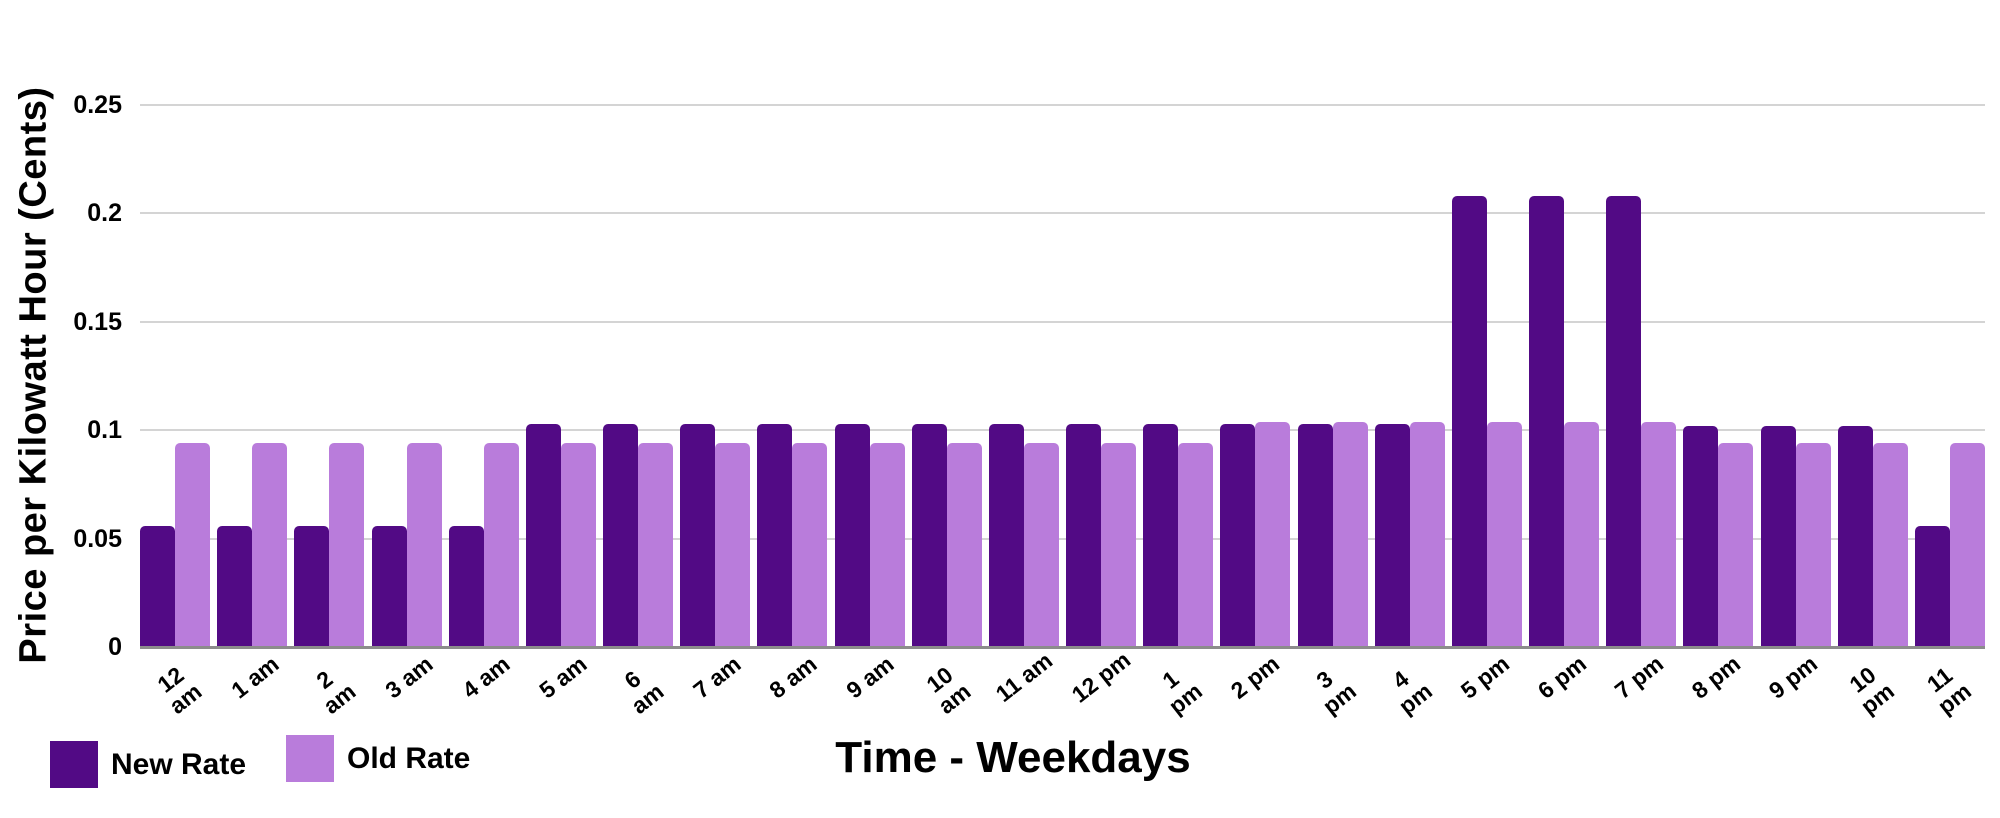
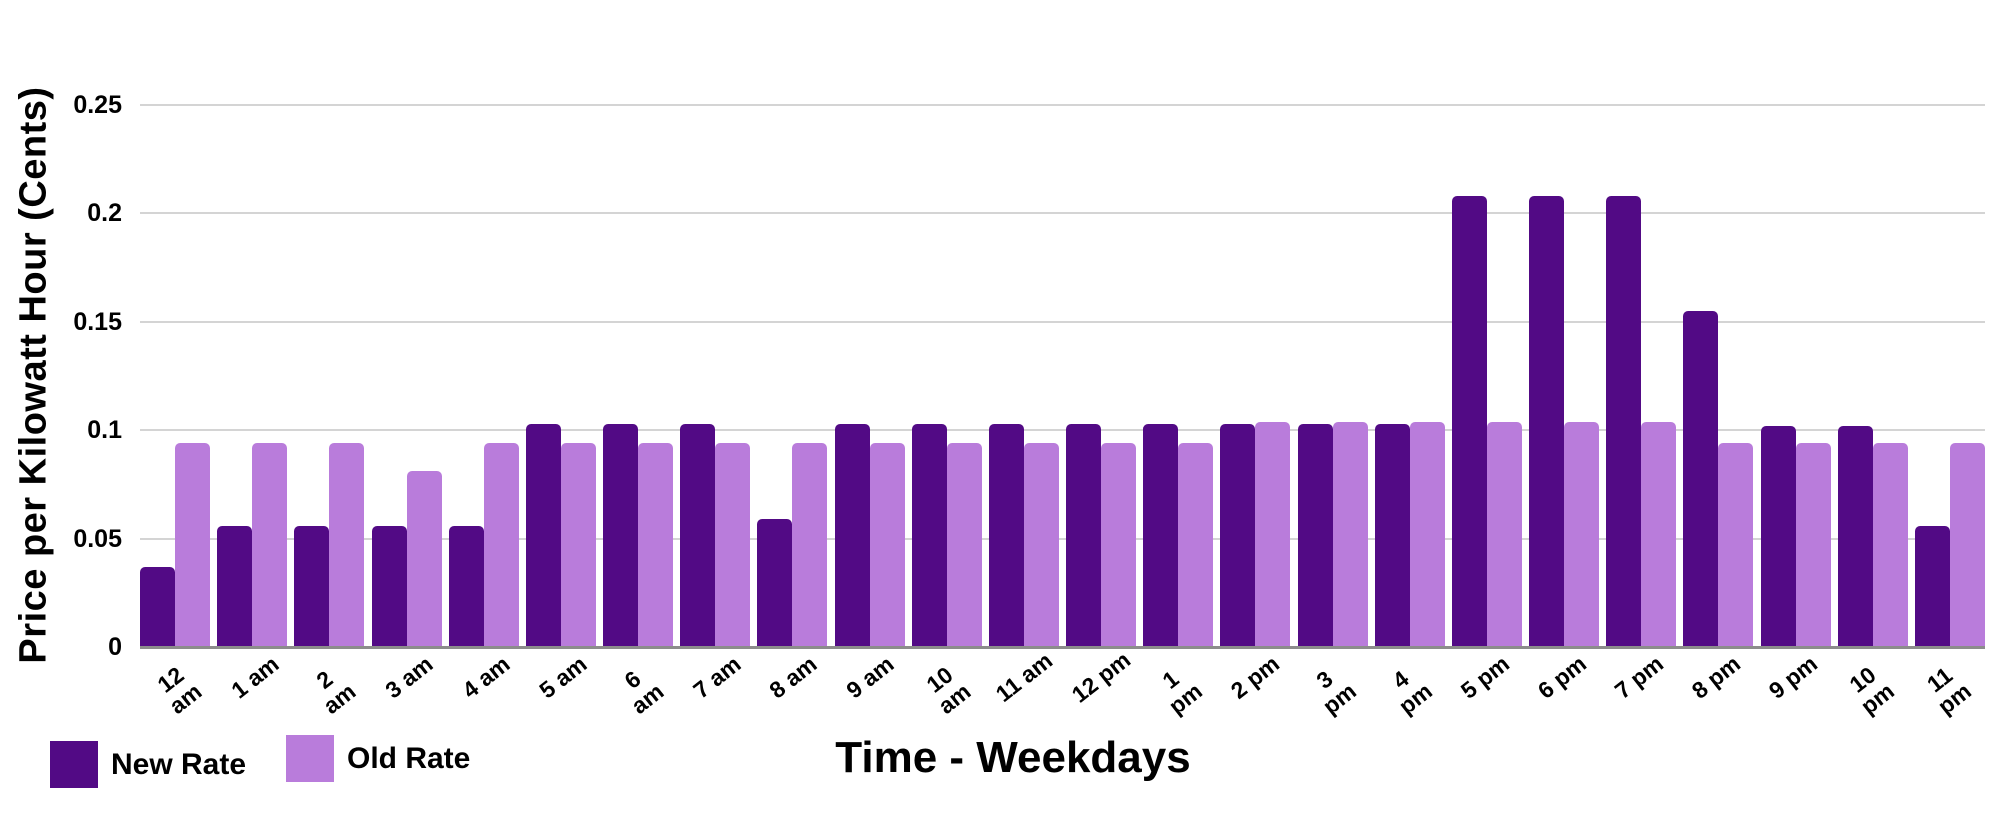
New Rate/12 am: 0.056 -> 0.037
Old Rate/3 am: 0.094 -> 0.081
New Rate/8 am: 0.103 -> 0.059
New Rate/8 pm: 0.102 -> 0.155
